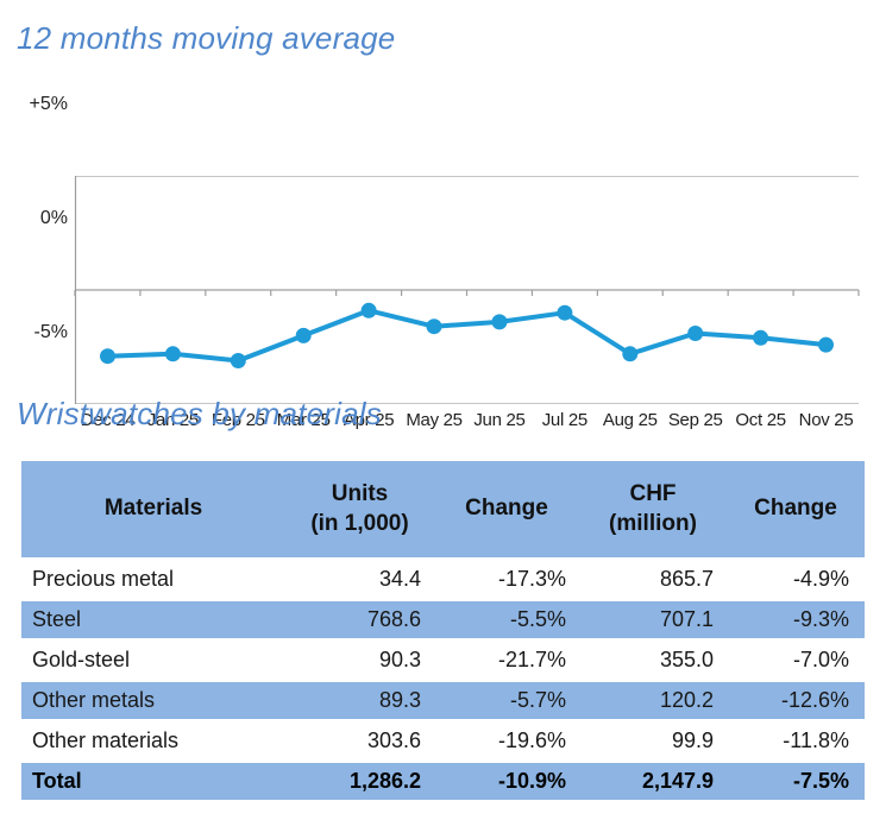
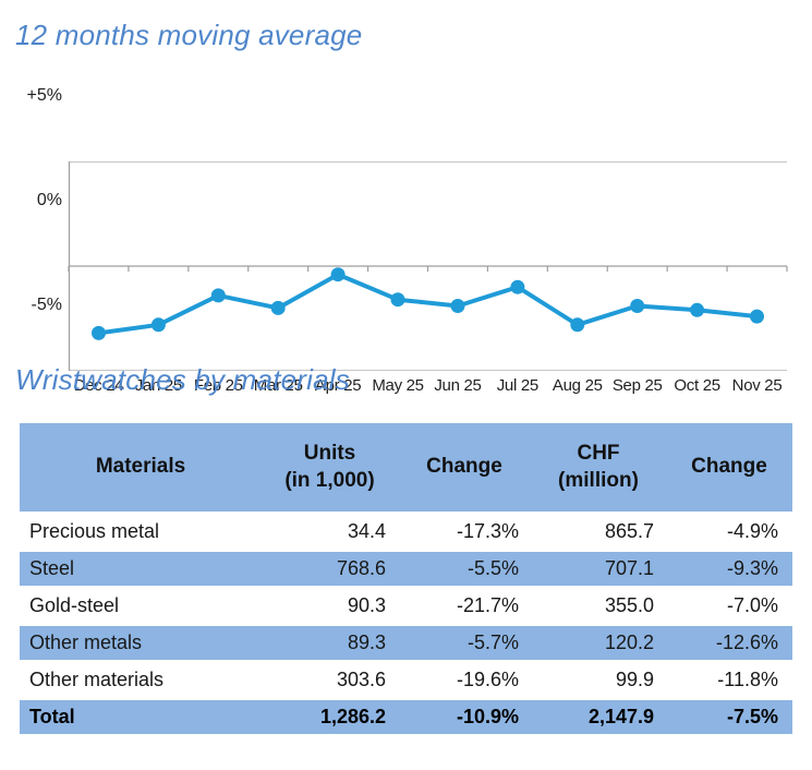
Dec 24: -2.9% -> -3.2%
Feb 25: -3.1% -> -1.4%
Apr 25: -0.9% -> -0.4%
Jun 25: -1.4% -> -1.9%
